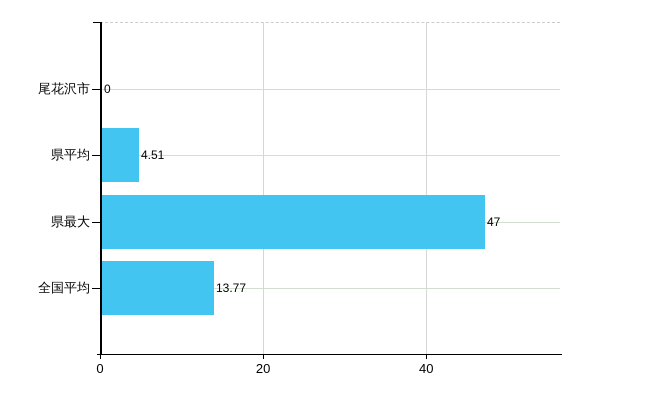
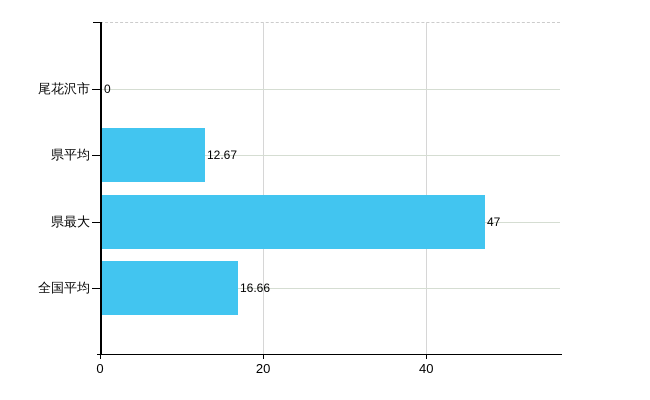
県平均: 4.51 -> 12.67
全国平均: 13.77 -> 16.66
